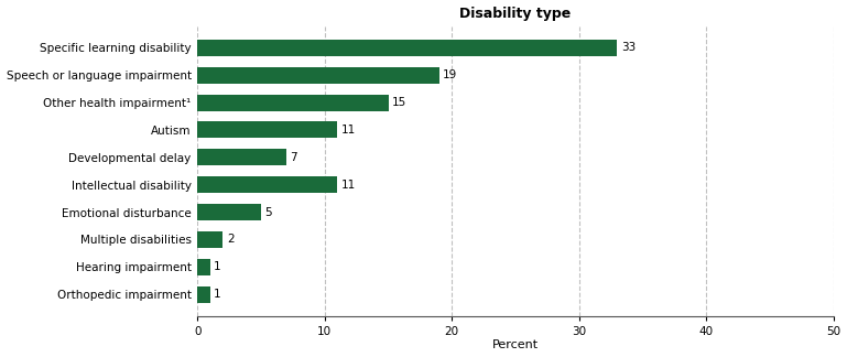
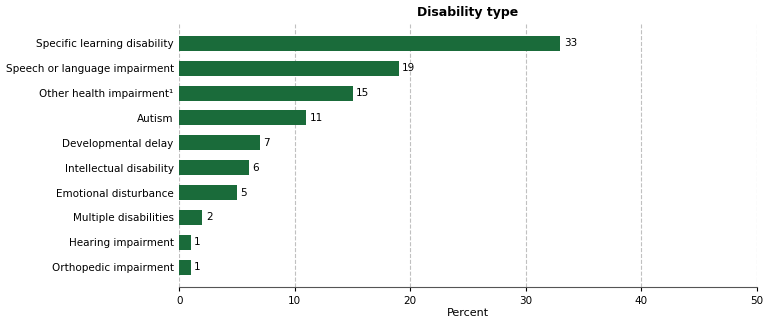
Intellectual disability: 11 -> 6
